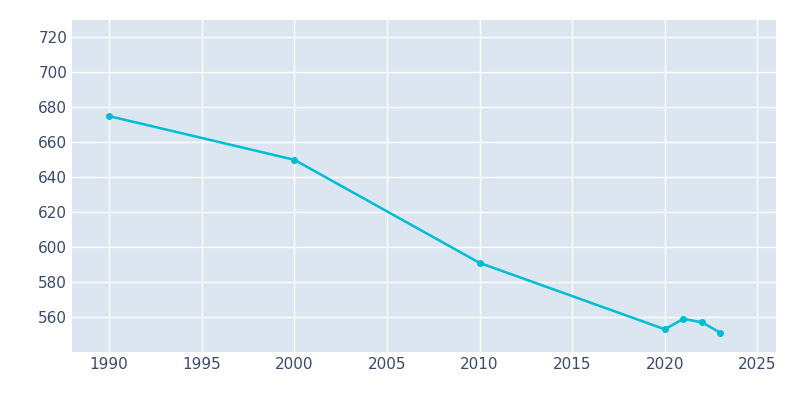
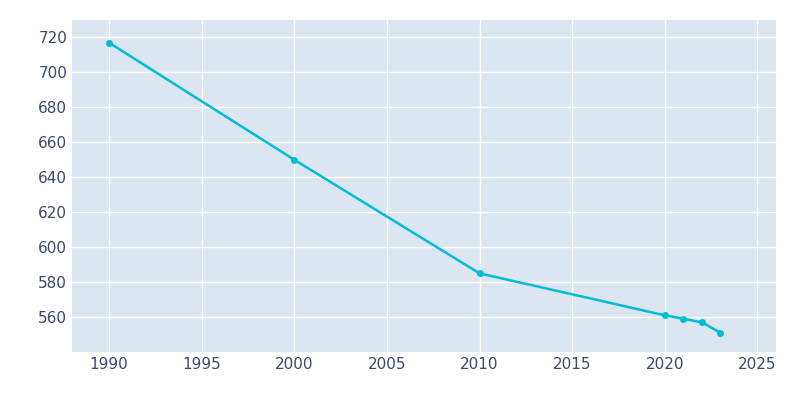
1990: 675 -> 717
2010: 591 -> 585
2020: 553 -> 561
